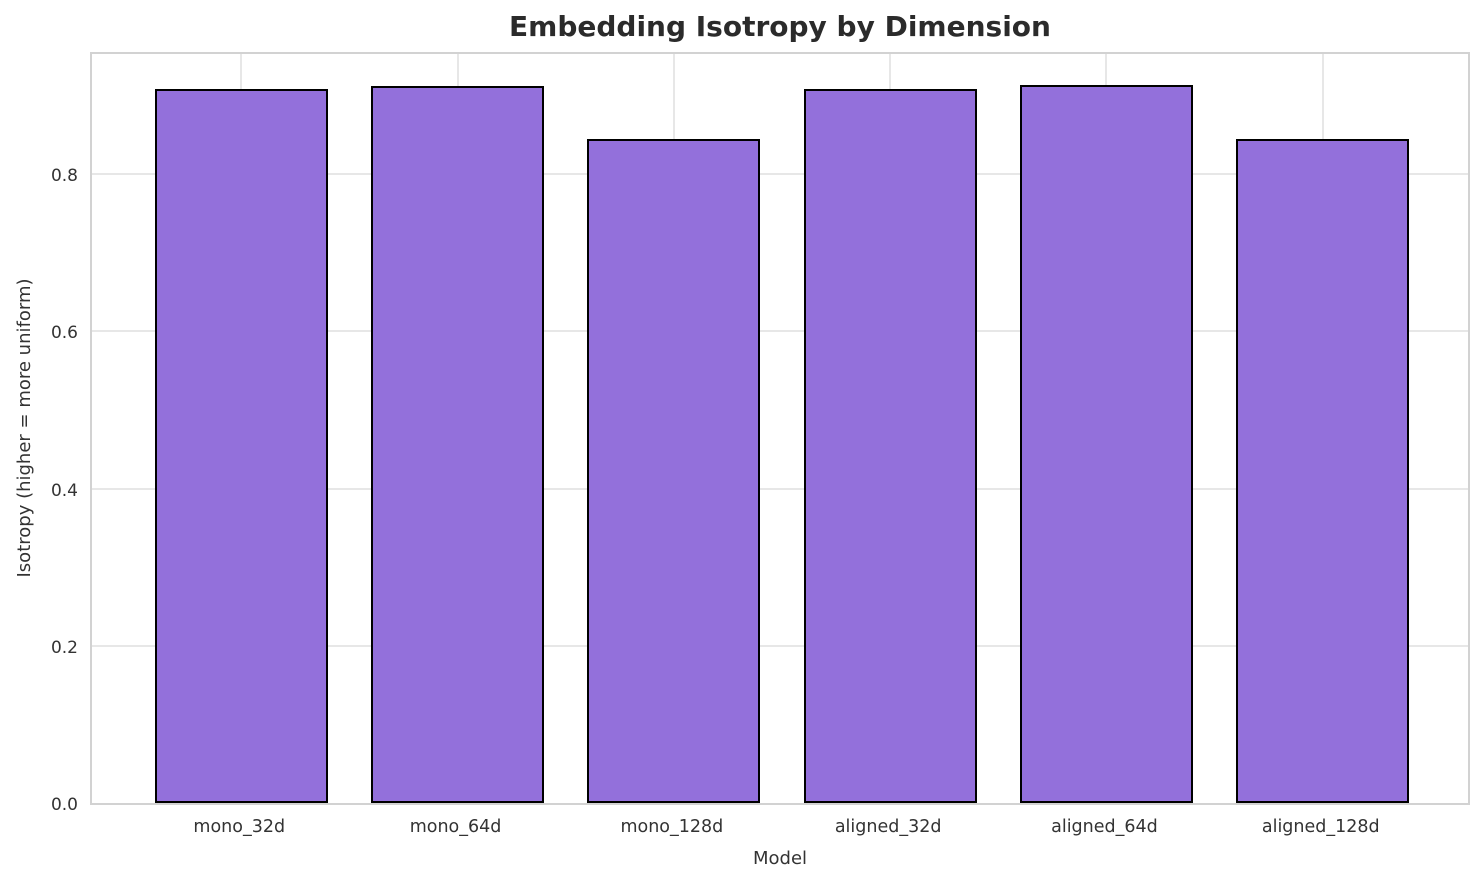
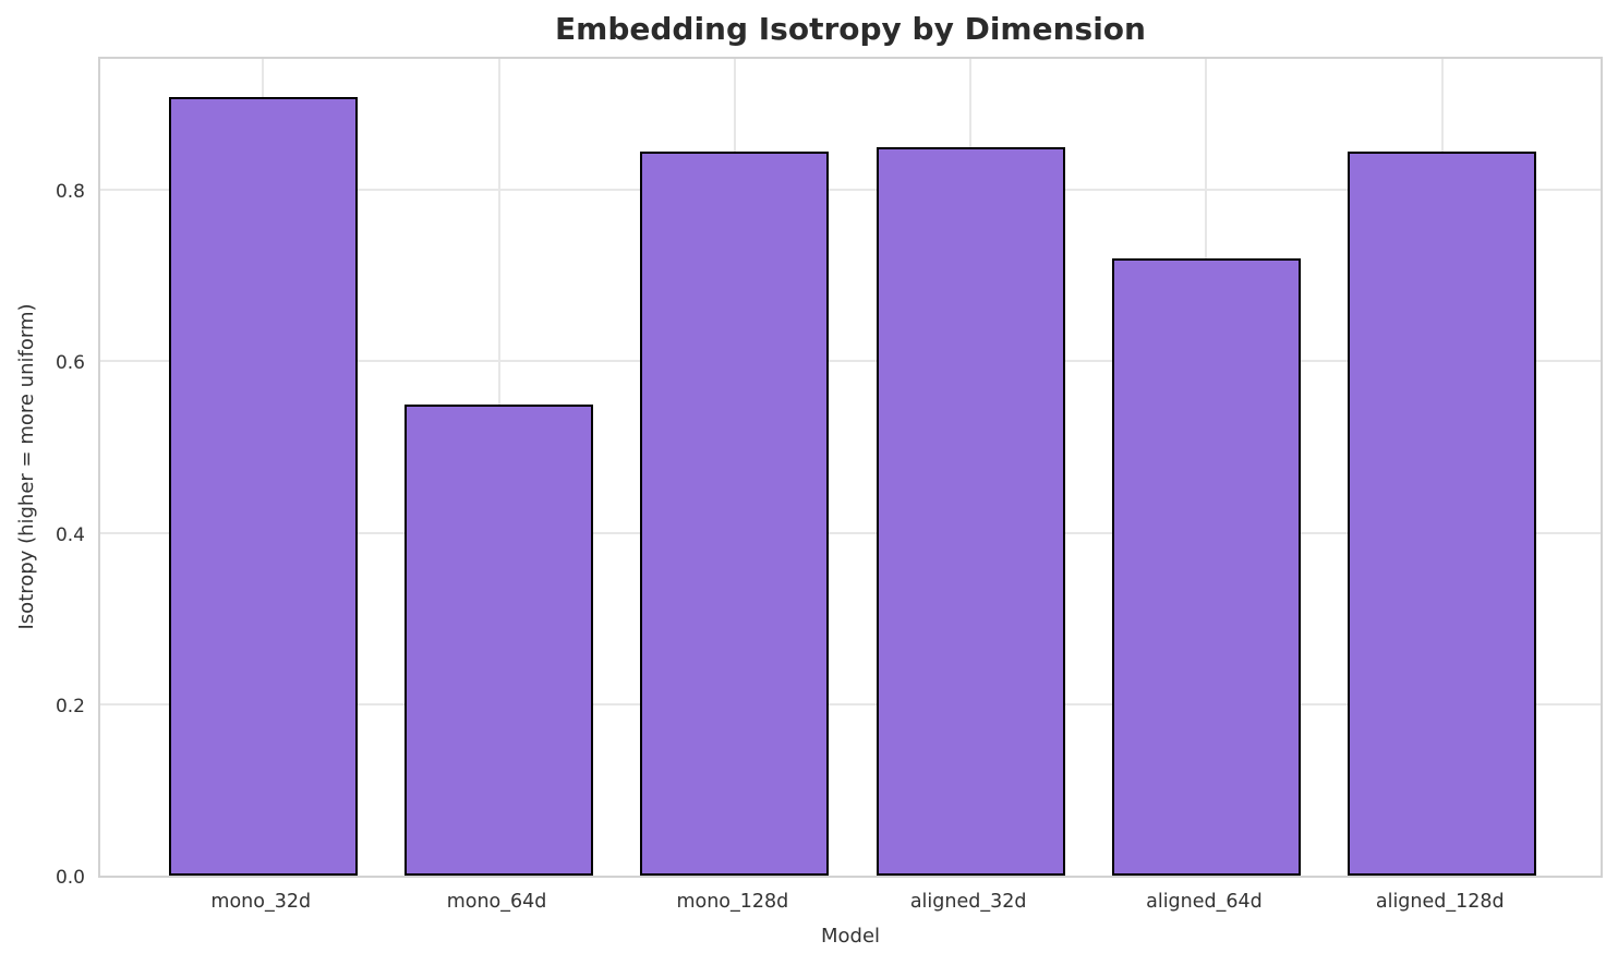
mono_64d: 0.91 -> 0.55
aligned_32d: 0.91 -> 0.85
aligned_64d: 0.91 -> 0.72
